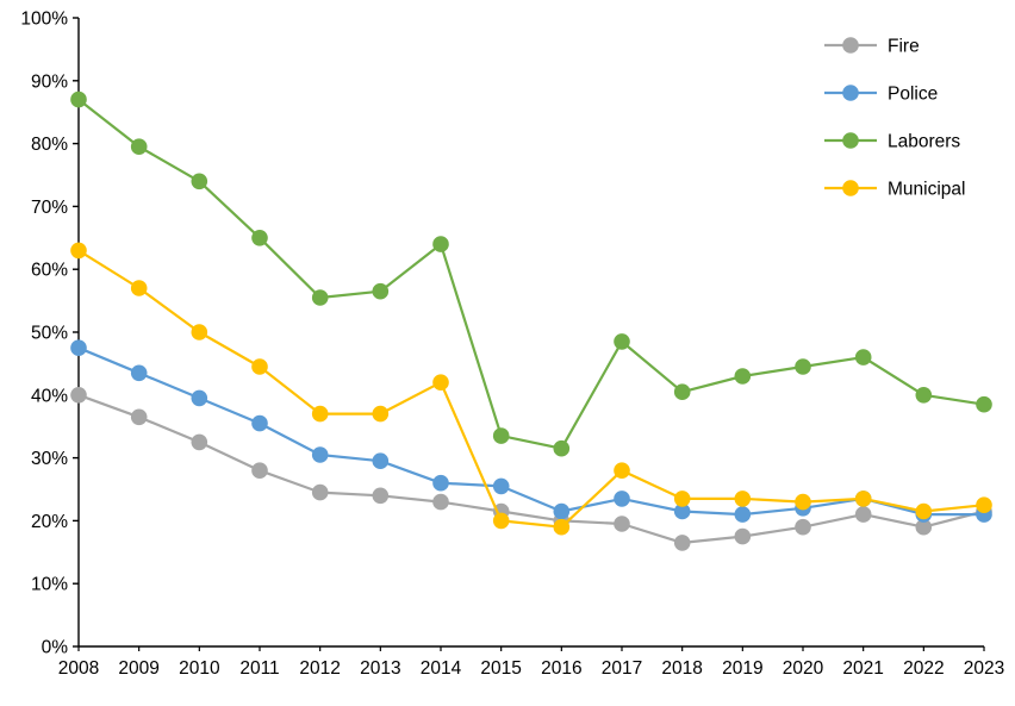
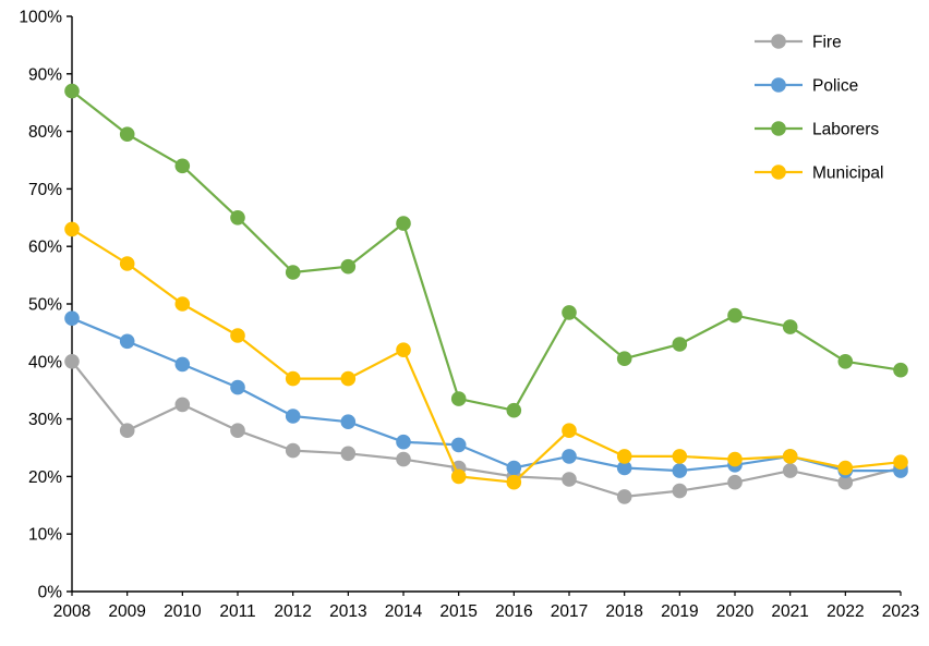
Fire/2009: 36% -> 28%
Laborers/2020: 44% -> 48%
